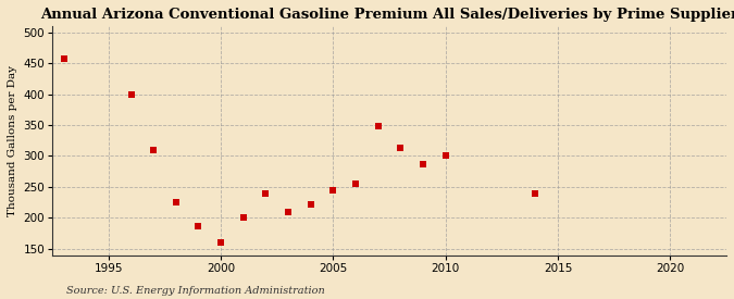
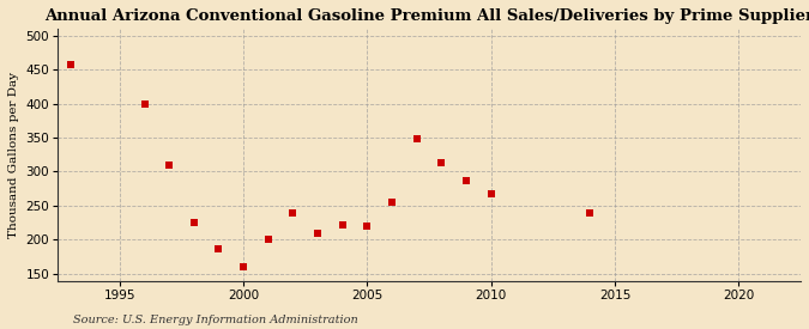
2005: 245 -> 220
2010: 300 -> 268
